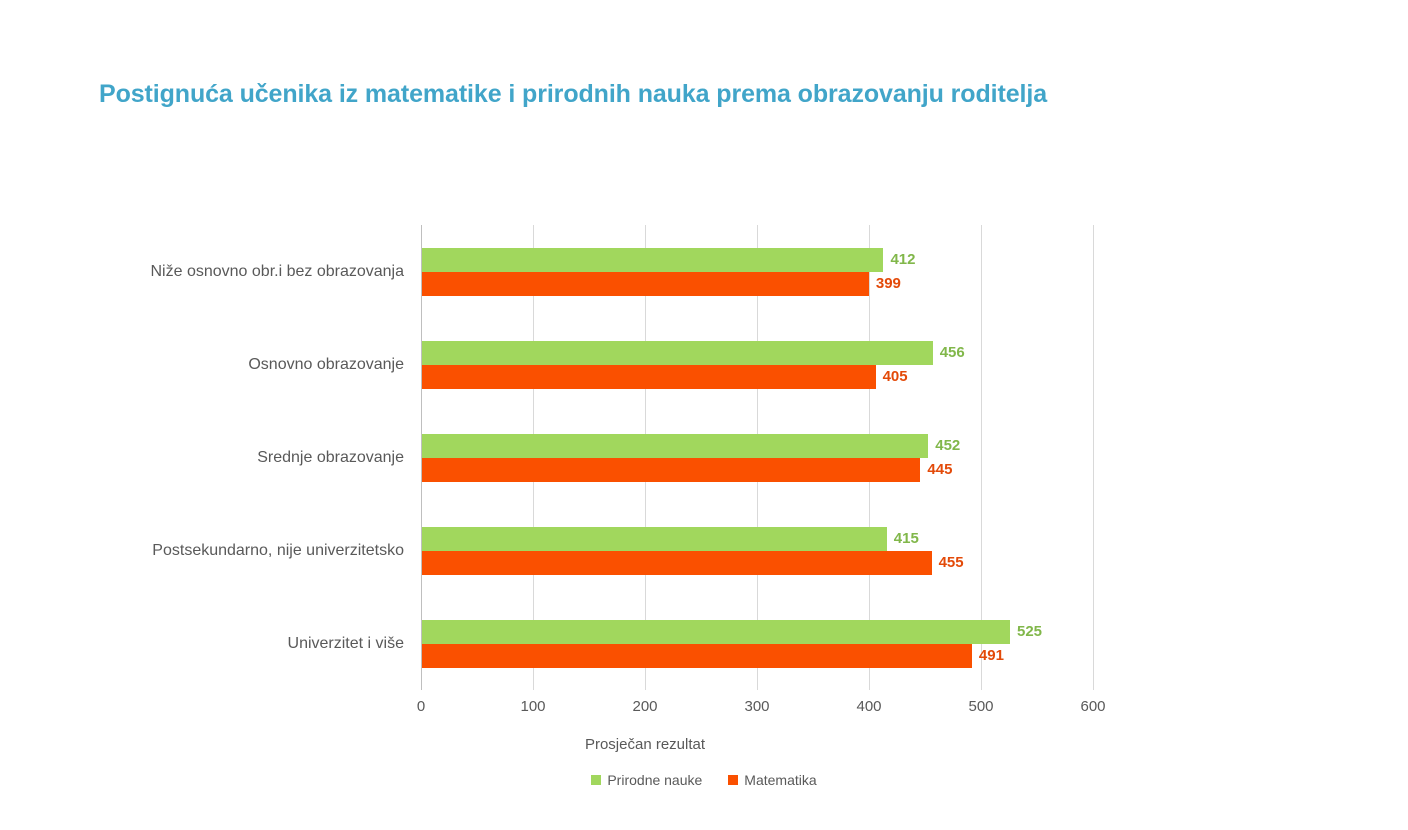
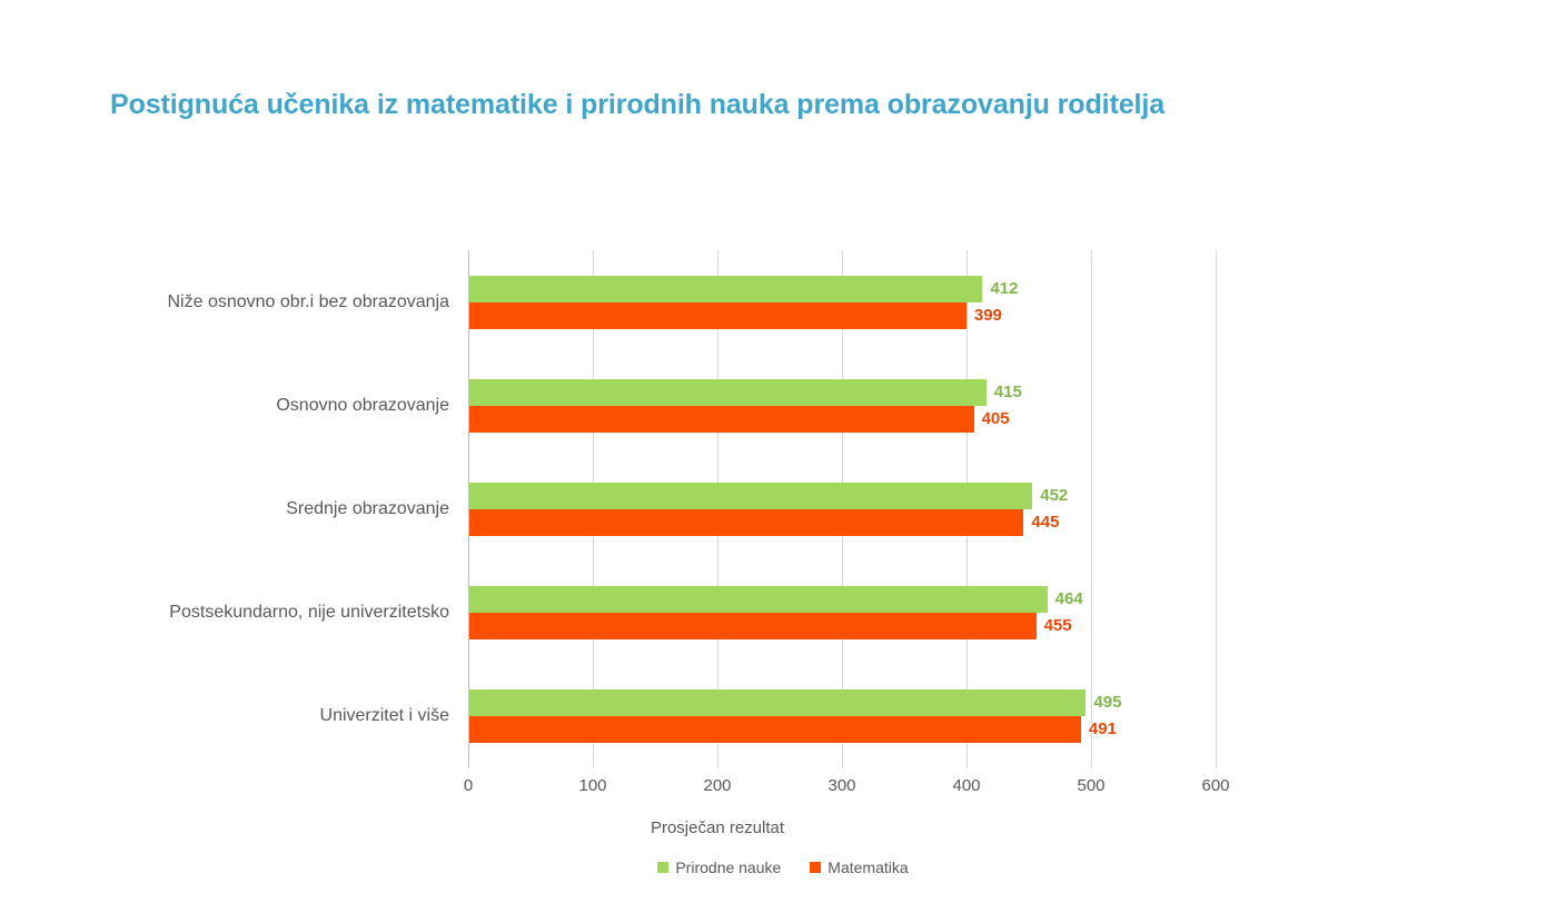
Prirodne nauke/Osnovno obrazovanje: 456 -> 415
Prirodne nauke/Postsekundarno, nije univerzitetsko: 415 -> 464
Prirodne nauke/Univerzitet i više: 525 -> 495
